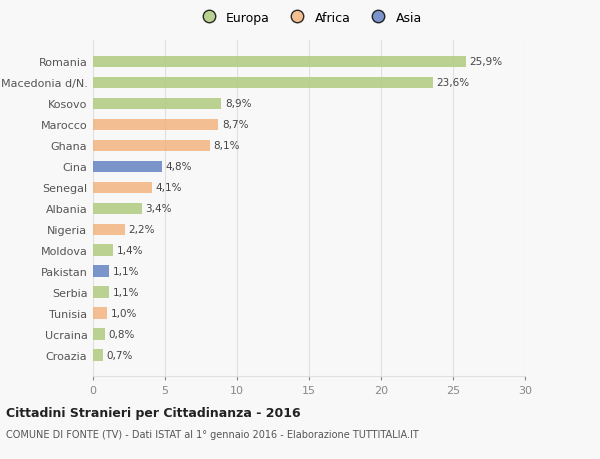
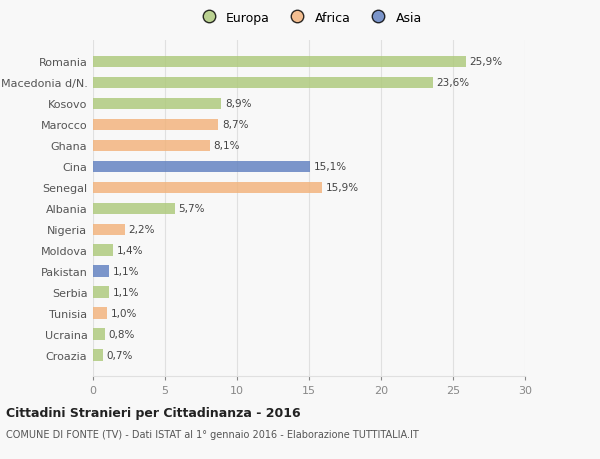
Cina: 4,8% -> 15,1%
Senegal: 4,1% -> 15,9%
Albania: 3,4% -> 5,7%
